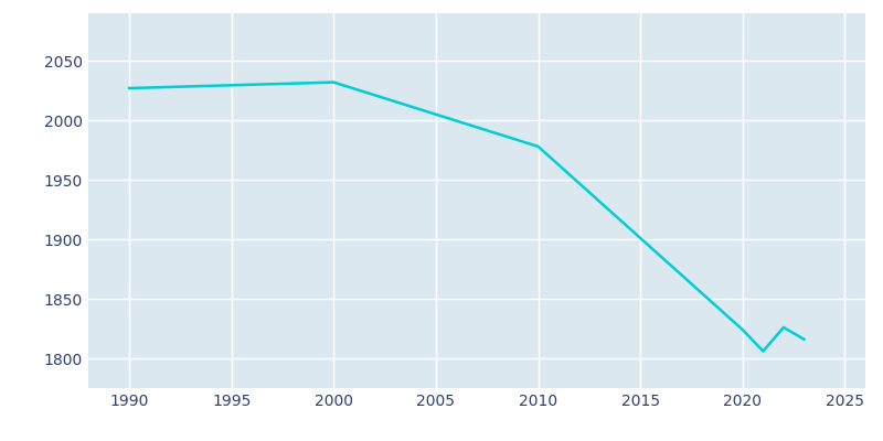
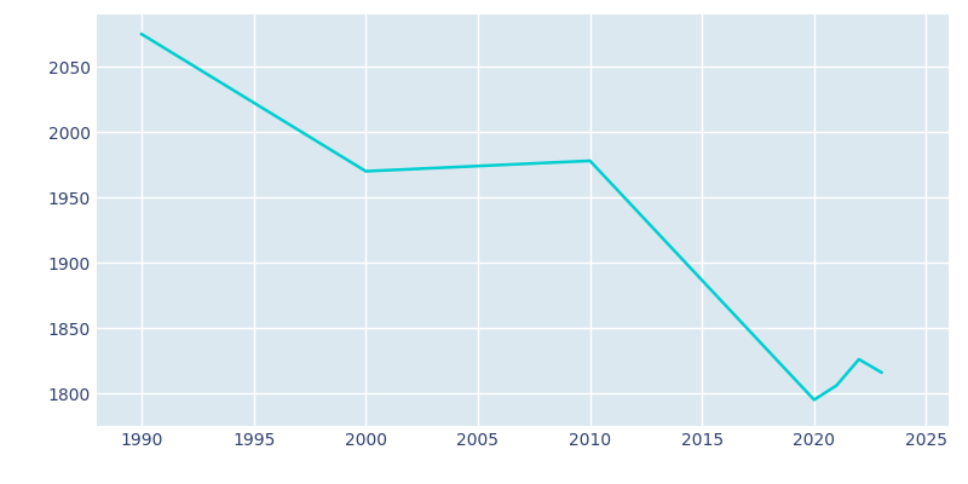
1990: 2027 -> 2075
2000: 2032 -> 1970
2020: 1824 -> 1795
